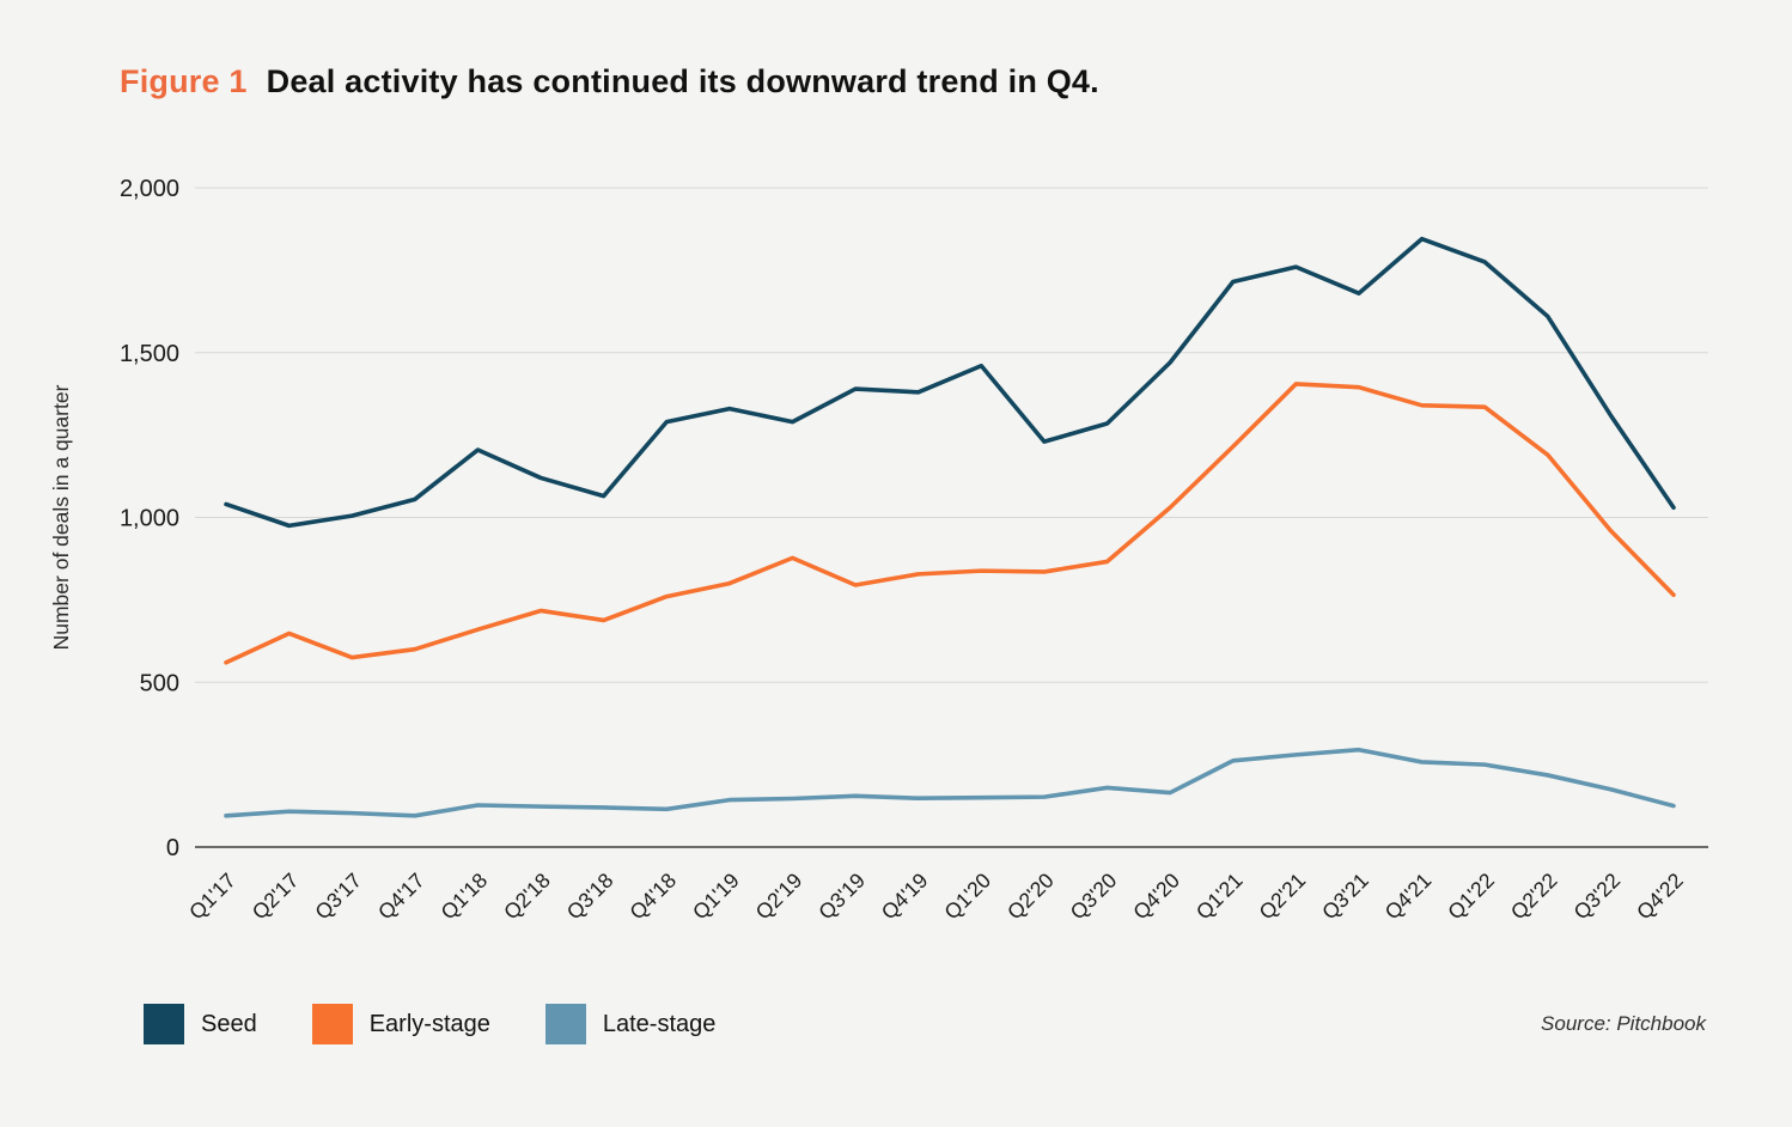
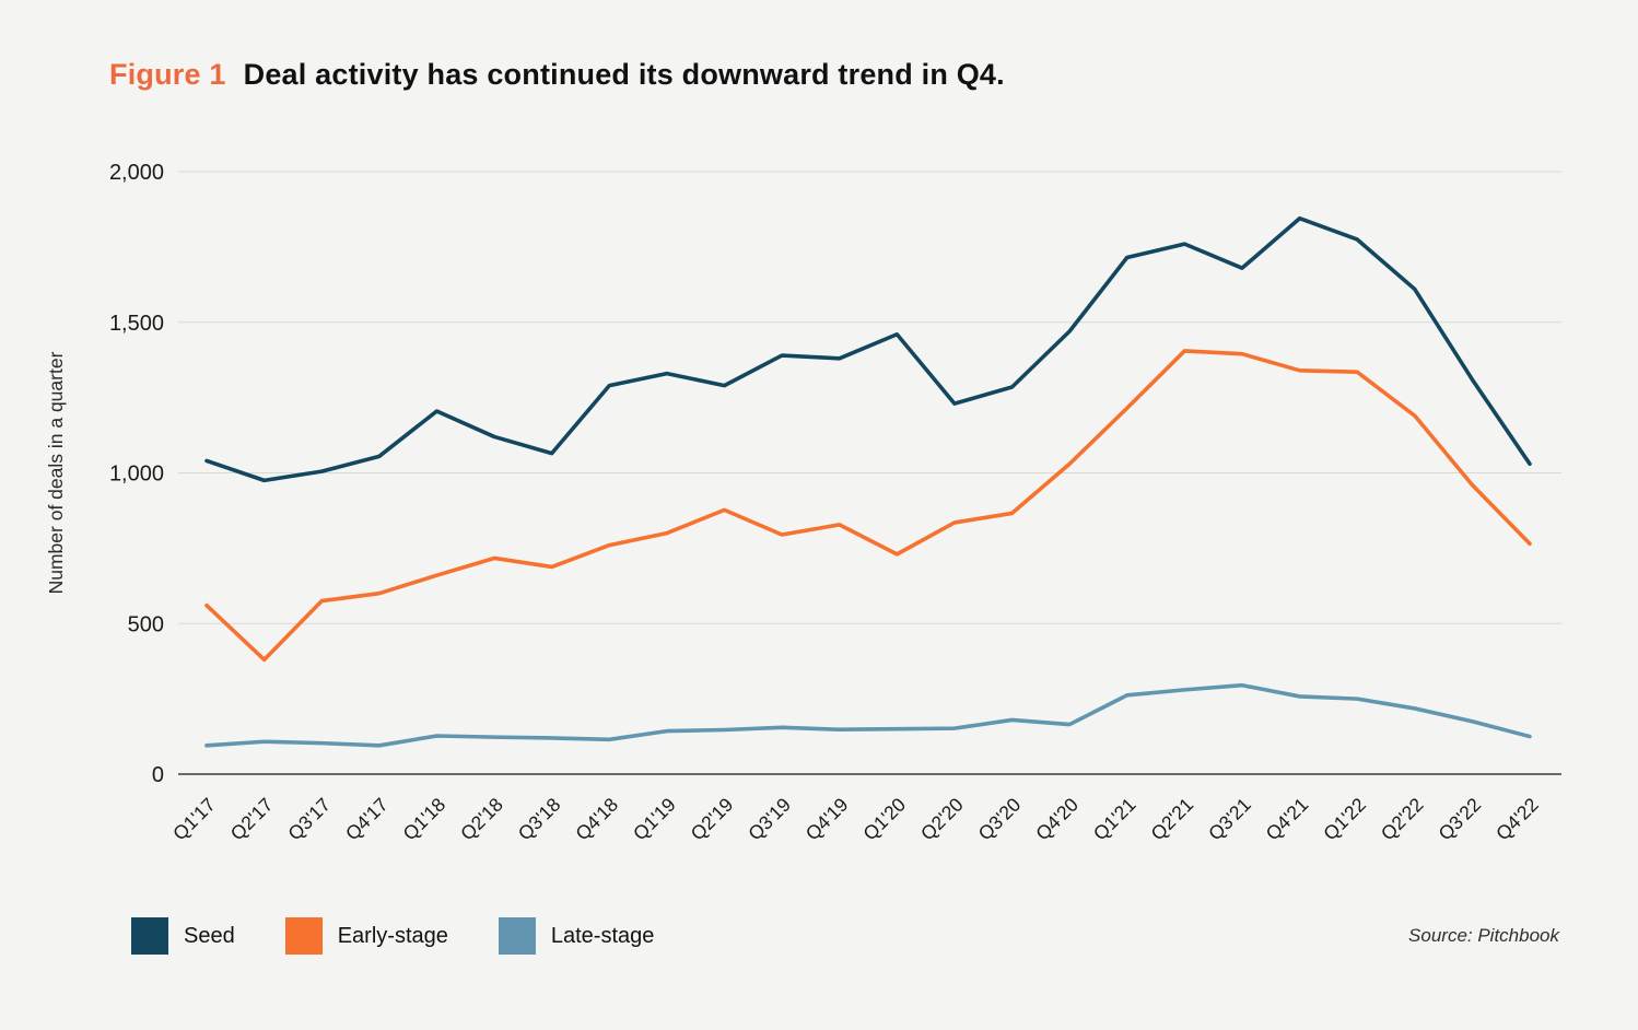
Early-stage/Q2'17: 650 -> 380
Early-stage/Q1'20: 840 -> 730
